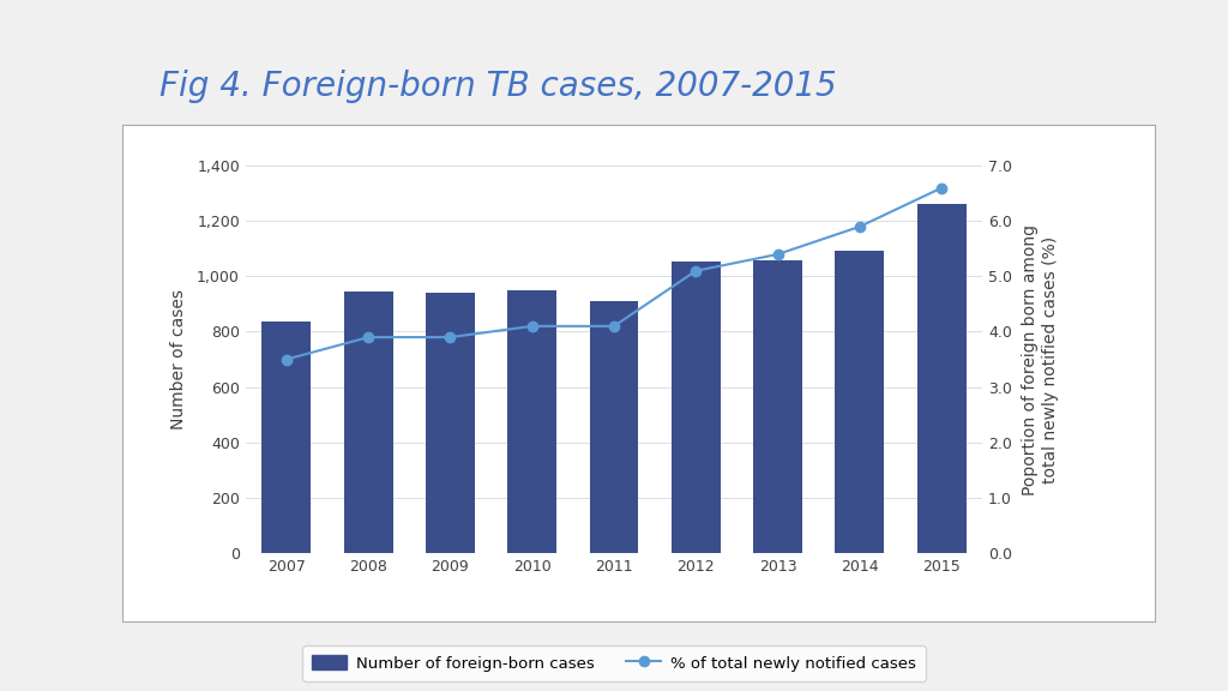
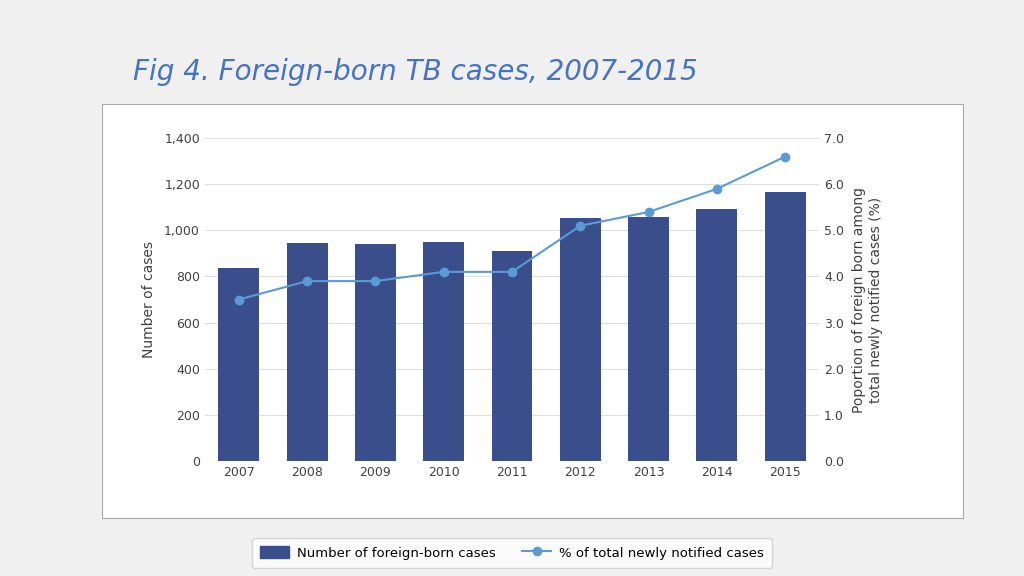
Number of foreign-born cases/2015: 1,260 -> 1,165
